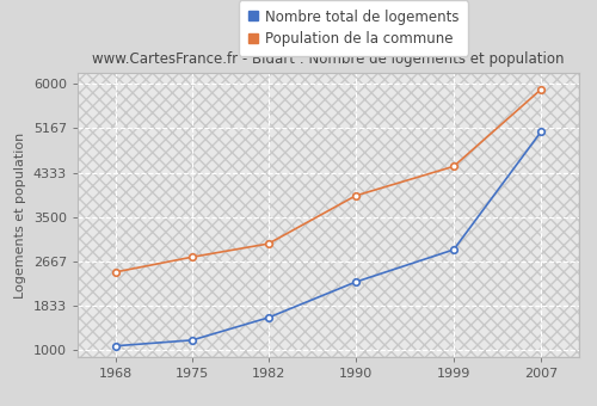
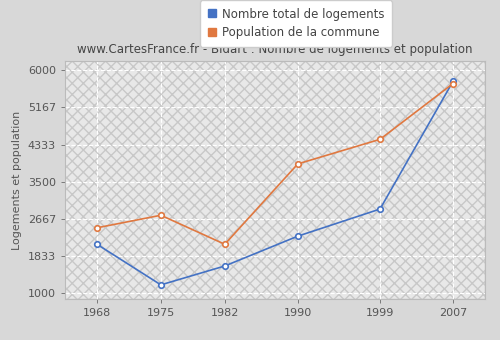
Nombre total de logements/1968: 1080 -> 2100
Population de la commune/1982: 3000 -> 2100
Nombre total de logements/2007: 5100 -> 5750
Population de la commune/2007: 5890 -> 5700
